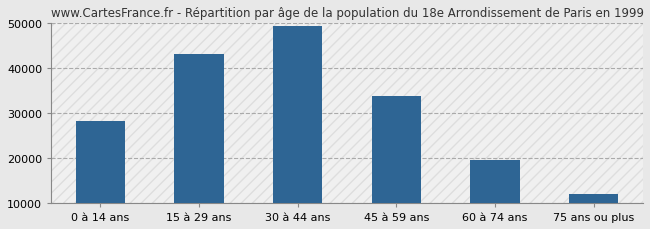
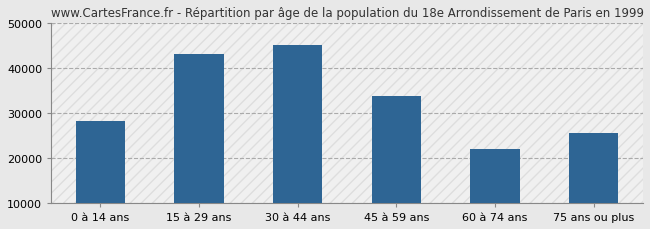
30 à 44 ans: 49200 -> 45000
60 à 74 ans: 19600 -> 22000
75 ans ou plus: 12100 -> 25500
